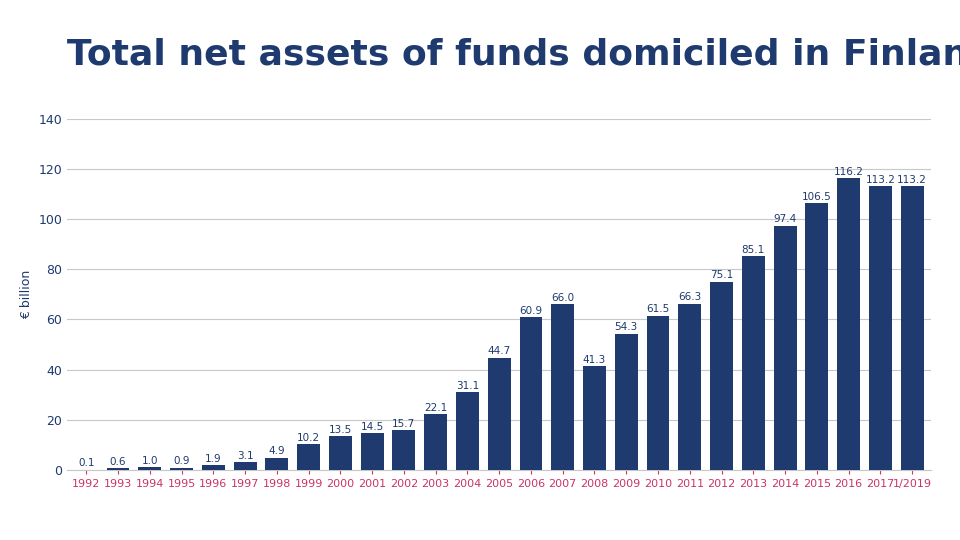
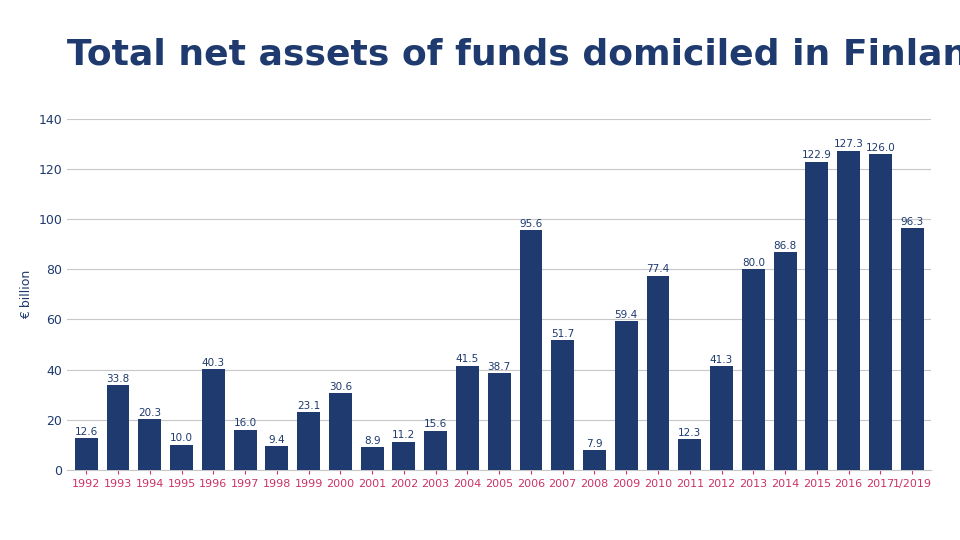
1992: 0.1 -> 12.6
1993: 0.6 -> 33.8
1994: 1.0 -> 20.3
1995: 0.9 -> 10.0
1996: 1.9 -> 40.3
1997: 3.1 -> 16.0
1998: 4.9 -> 9.4
1999: 10.2 -> 23.1
2000: 13.5 -> 30.6
2001: 14.5 -> 8.9
2002: 15.7 -> 11.2
2003: 22.1 -> 15.6
2004: 31.1 -> 41.5
2005: 44.7 -> 38.7
2006: 60.9 -> 95.6
2007: 66.0 -> 51.7
2008: 41.3 -> 7.9
2009: 54.3 -> 59.4
2010: 61.5 -> 77.4
2011: 66.3 -> 12.3
2012: 75.1 -> 41.3
2013: 85.1 -> 80.0
2014: 97.4 -> 86.8
2015: 106.5 -> 122.9
2016: 116.2 -> 127.3
2017: 113.2 -> 126.0
1/2019: 113.2 -> 96.3
